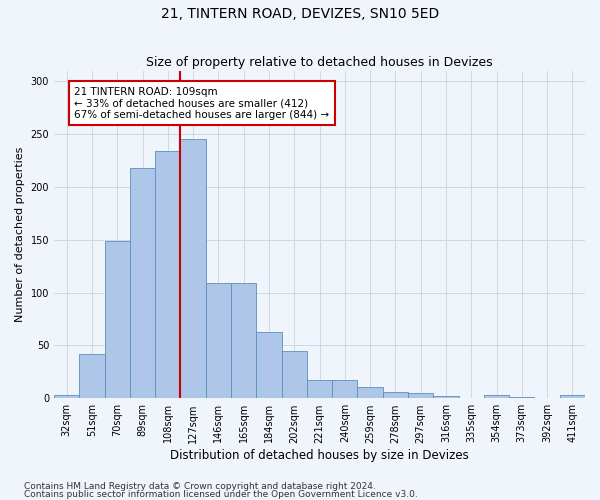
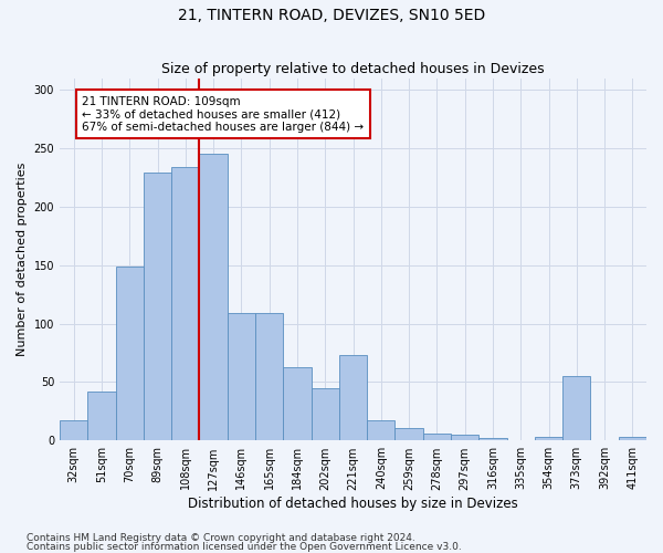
32sqm: 3 -> 17
89sqm: 218 -> 229
221sqm: 17 -> 73
373sqm: 1 -> 55
